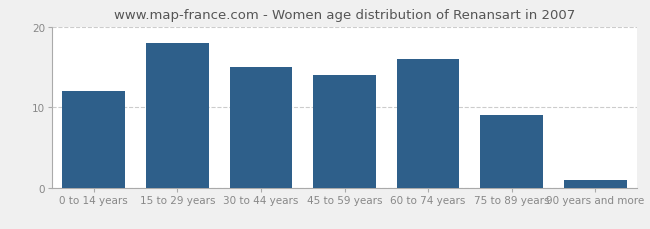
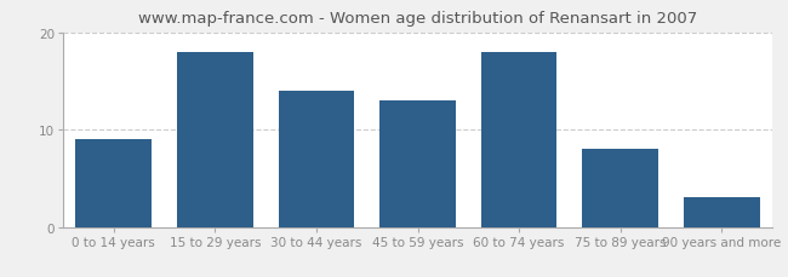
0 to 14 years: 12 -> 9
30 to 44 years: 15 -> 14
45 to 59 years: 14 -> 13
60 to 74 years: 16 -> 18
75 to 89 years: 9 -> 8
90 years and more: 1 -> 3
